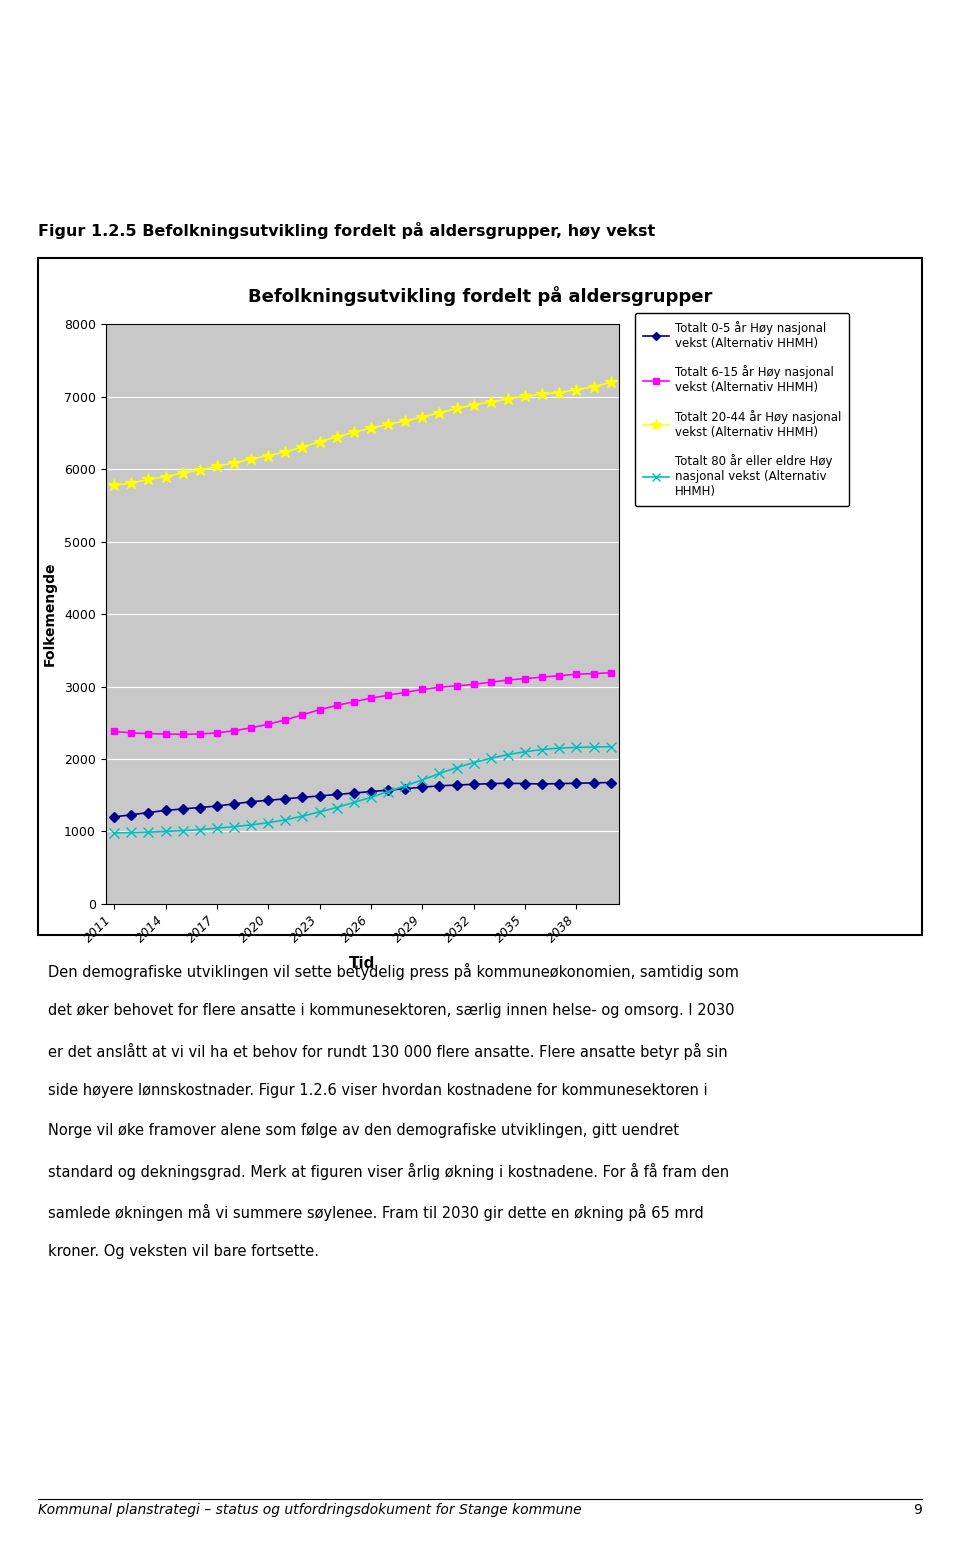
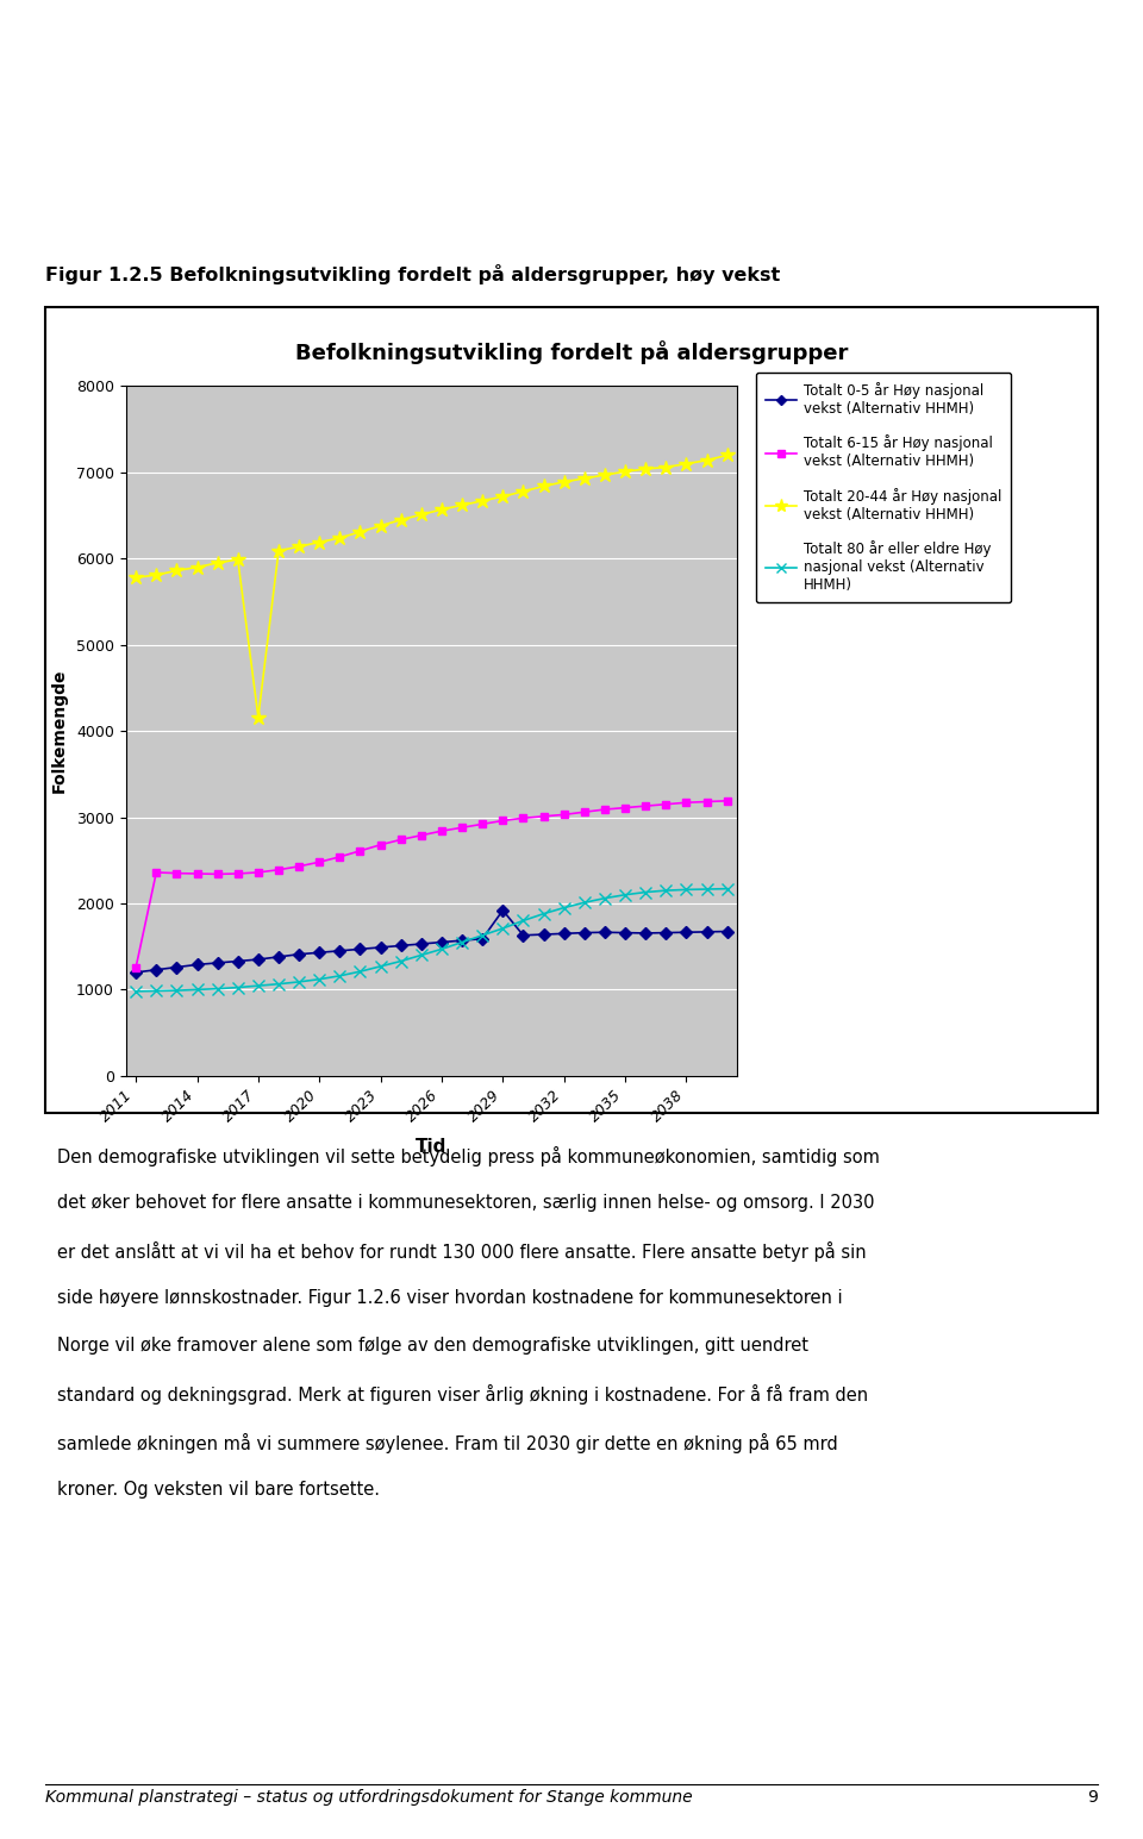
Totalt 6-15 år Høy nasjonal vekst (Alternativ HHMH)/2011: 2380 -> 1260
Totalt 20-44 år Høy nasjonal vekst (Alternativ HHMH)/2017: 6040 -> 4160
Totalt 0-5 år Høy nasjonal vekst (Alternativ HHMH)/2029: 1610 -> 1920
